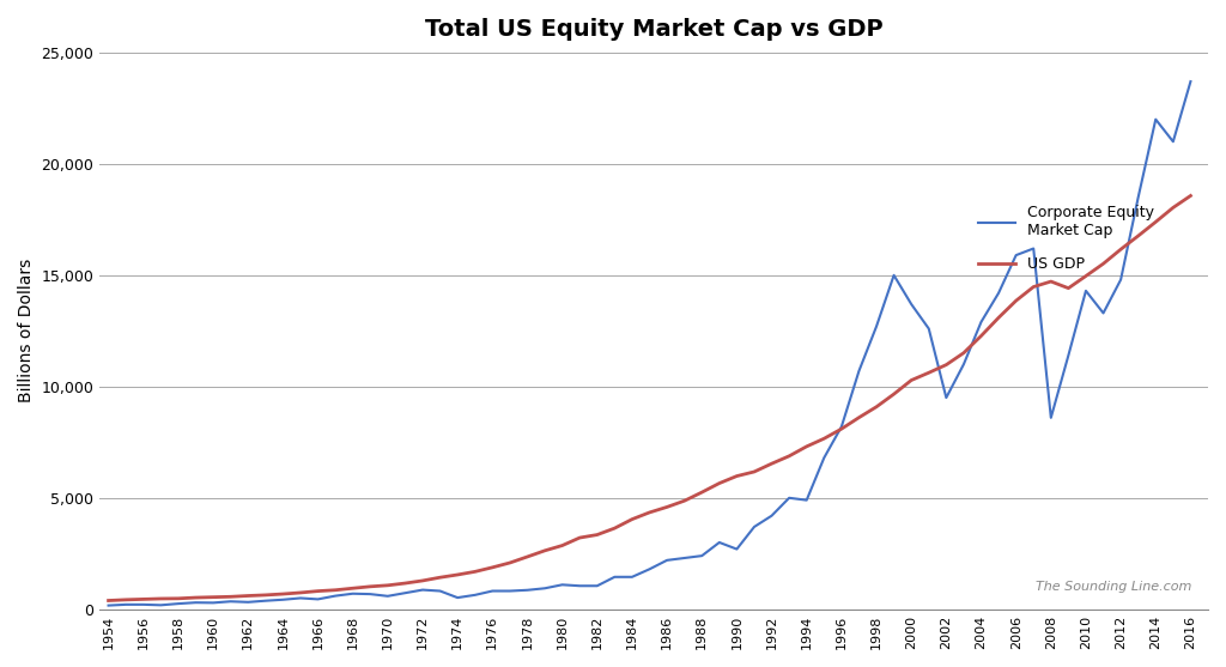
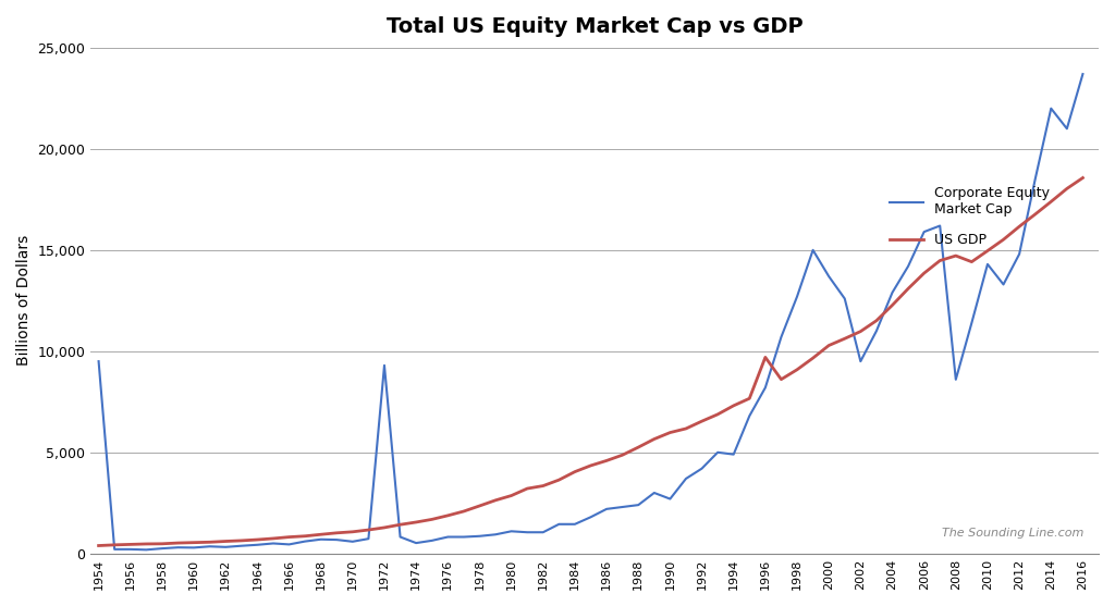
Corporate Equity Market Cap/1954: 200 -> 9,500
Corporate Equity Market Cap/1972: 900 -> 9,300
US GDP/1996: 8,100 -> 9,700
